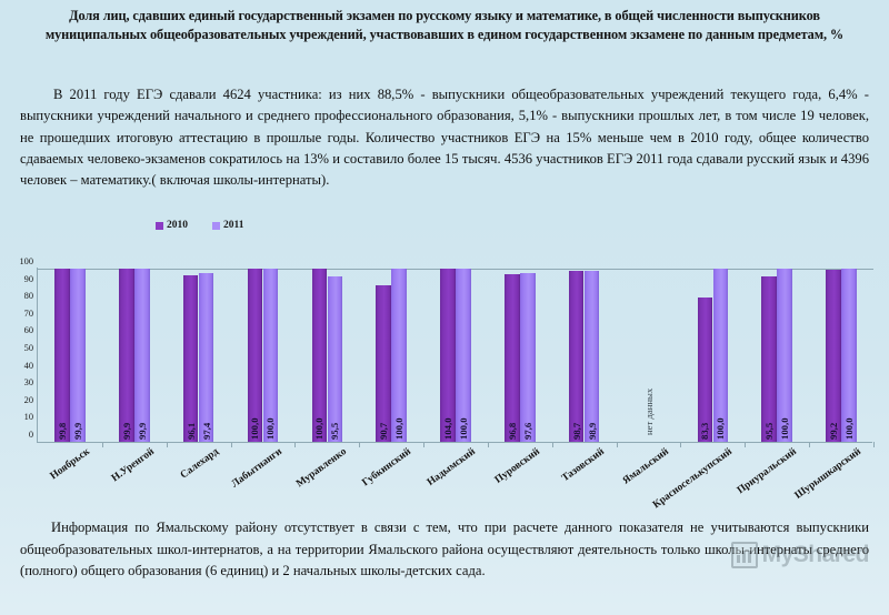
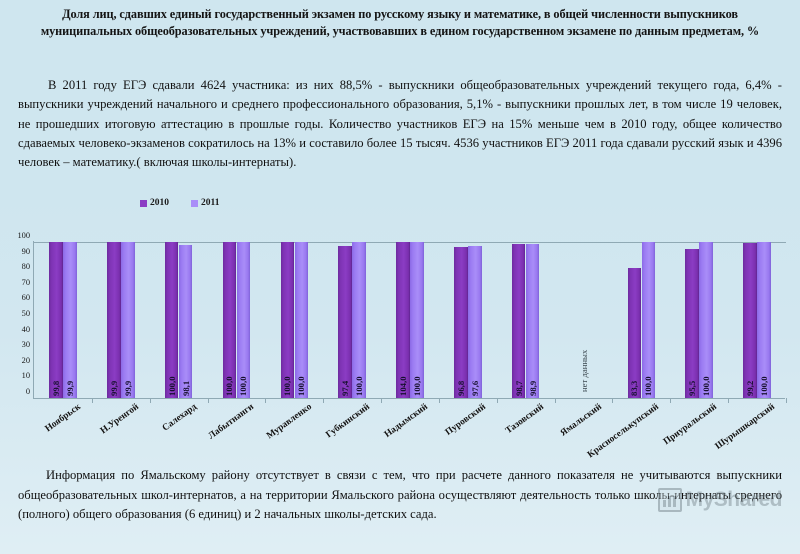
2010/Салехард: 96,1 -> 100,0
2011/Салехард: 97,4 -> 98,1
2011/Муравленко: 95,5 -> 100,0
2010/Губкинский: 90,7 -> 97,4
